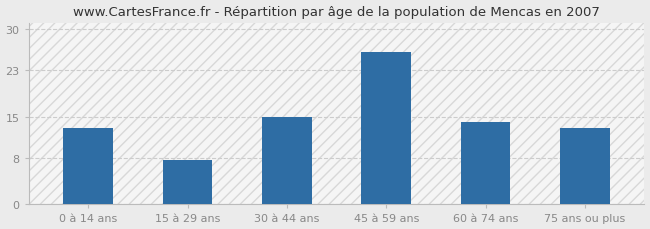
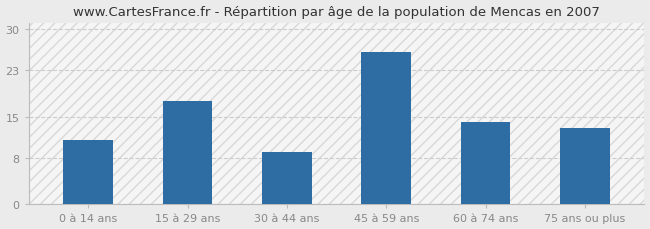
0 à 14 ans: 13.0 -> 11.0
15 à 29 ans: 7.5 -> 17.6
30 à 44 ans: 15.0 -> 9.0
